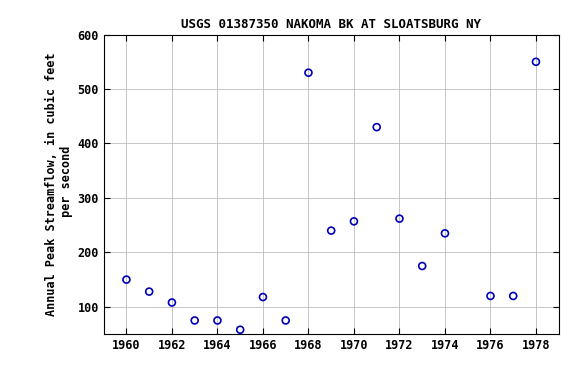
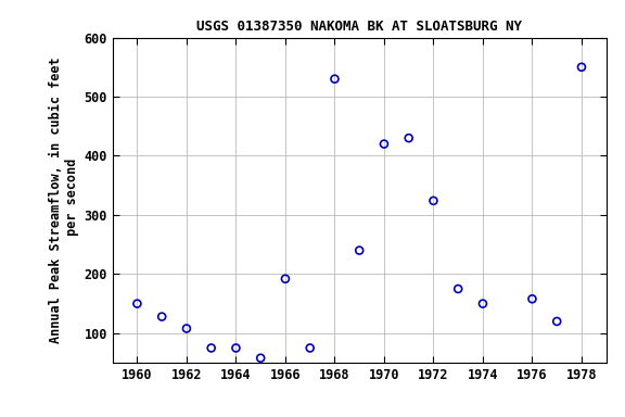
1966: 118 -> 192
1970: 257 -> 420
1972: 262 -> 324
1974: 235 -> 150
1976: 120 -> 158
